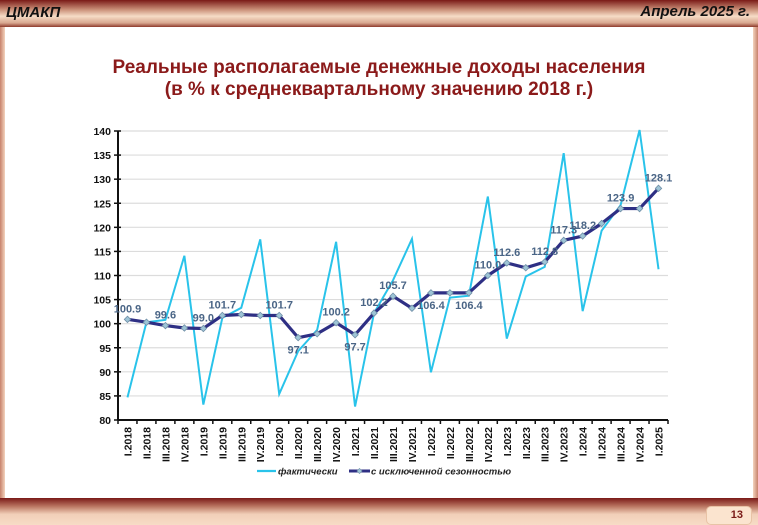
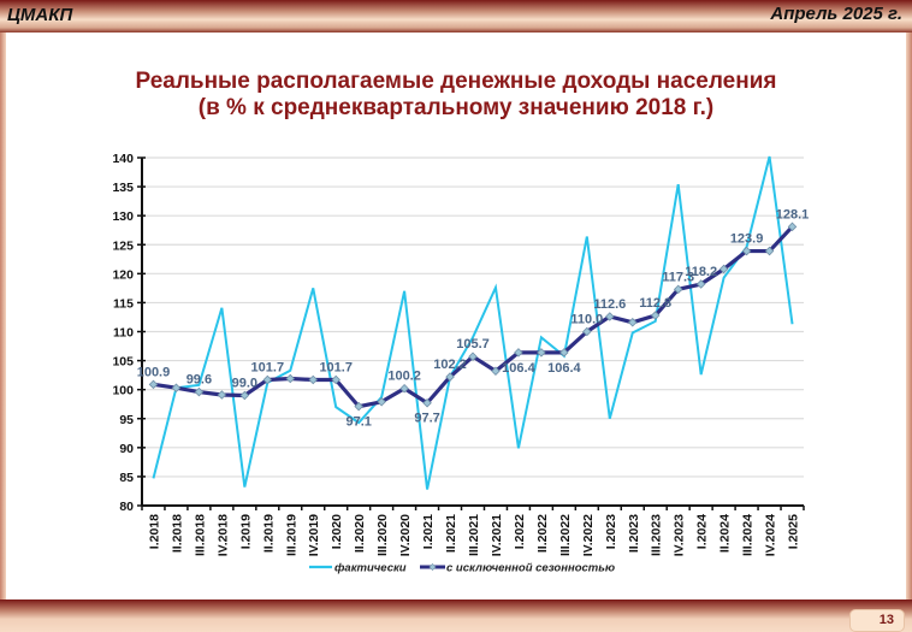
фактически/I.2020: 85 -> 97
фактически/II.2022: 105 -> 109
фактически/I.2023: 97 -> 95
